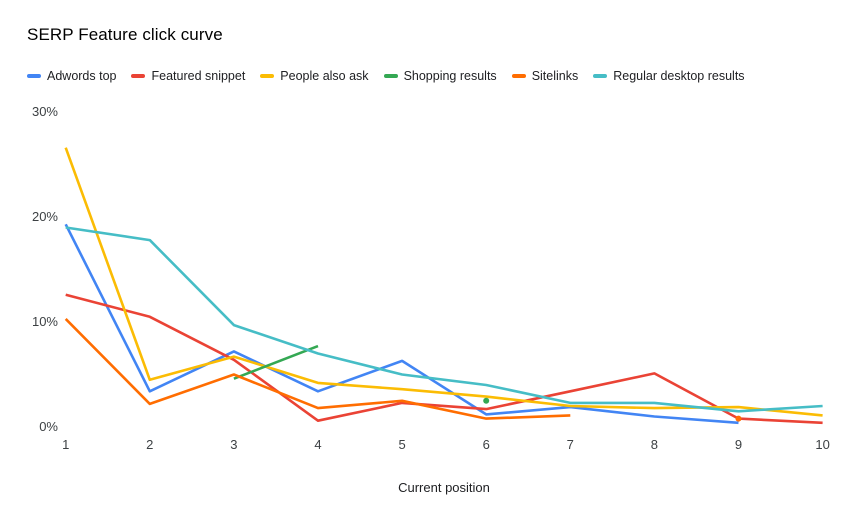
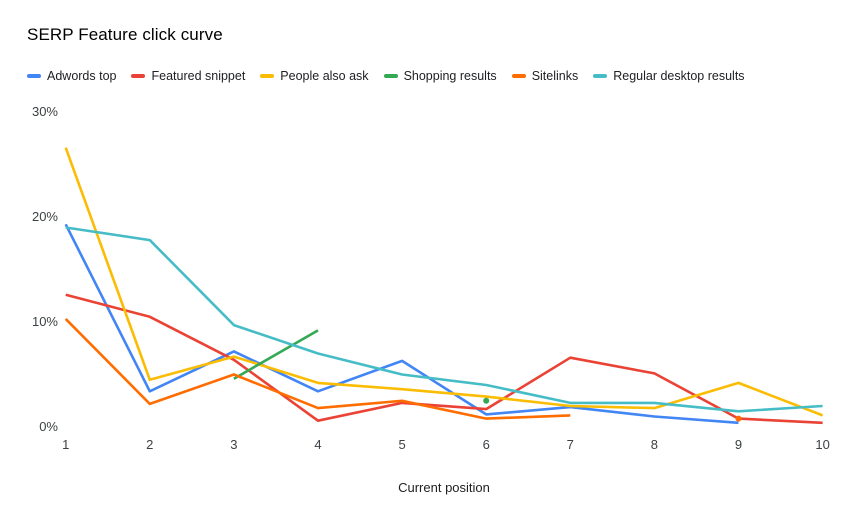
Shopping results/4: 7.7% -> 9.2%
Featured snippet/7: 3.4% -> 6.6%
People also ask/9: 1.9% -> 4.2%
